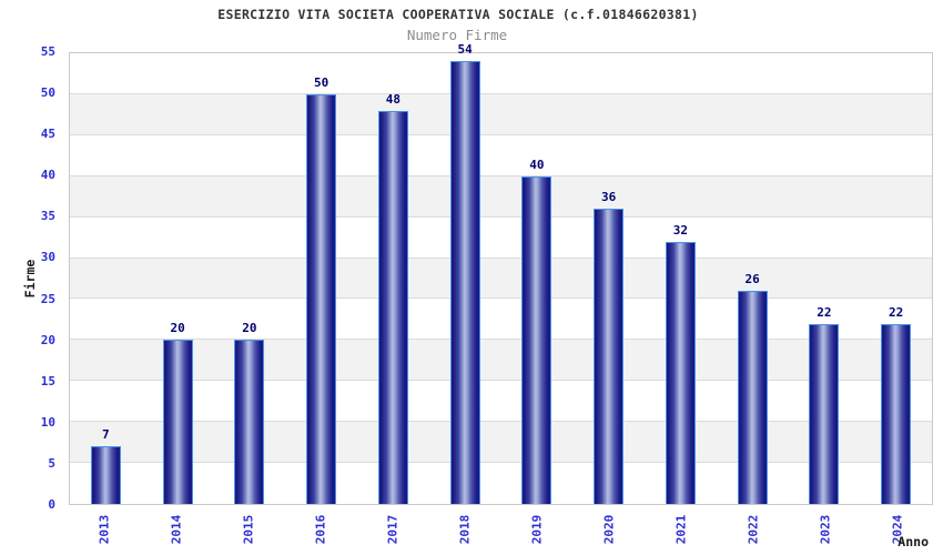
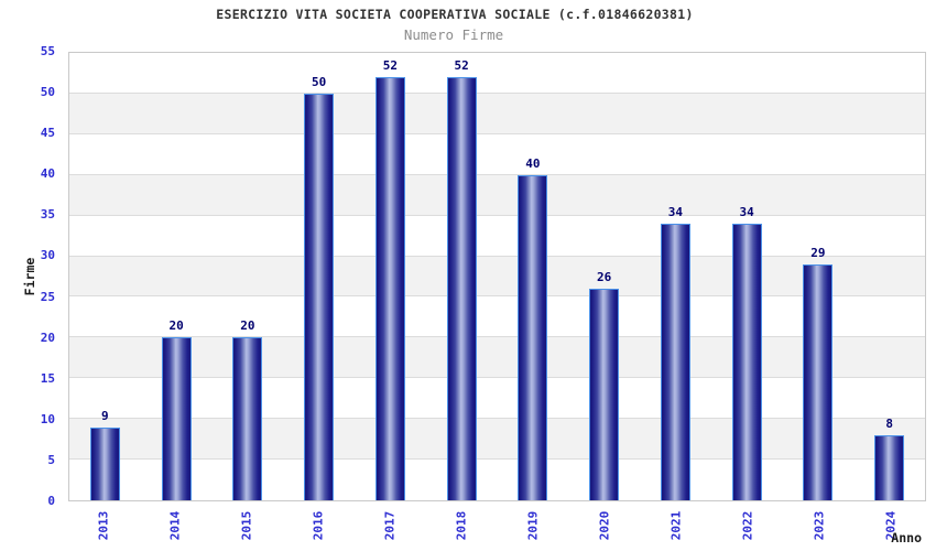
2013: 7 -> 9
2017: 48 -> 52
2018: 54 -> 52
2020: 36 -> 26
2021: 32 -> 34
2022: 26 -> 34
2023: 22 -> 29
2024: 22 -> 8
